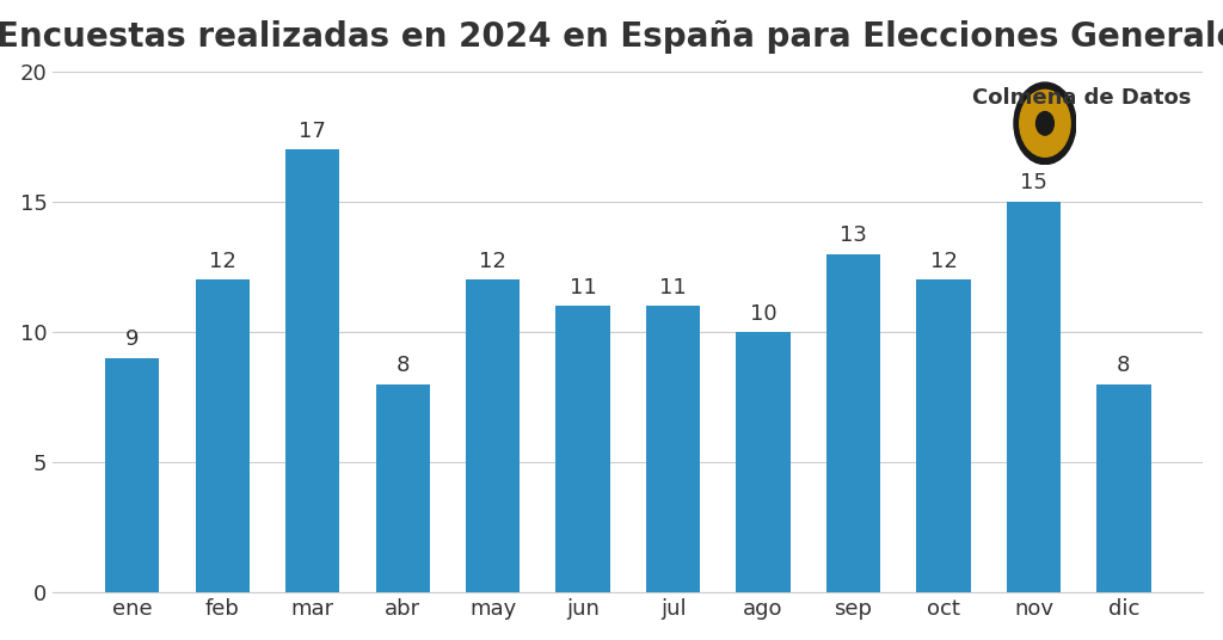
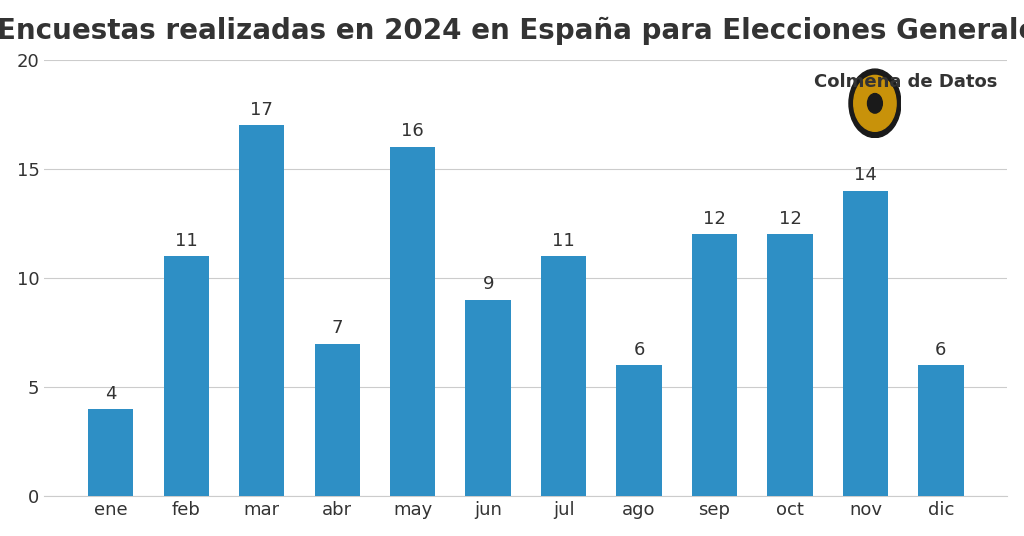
ene: 9 -> 4
feb: 12 -> 11
abr: 8 -> 7
may: 12 -> 16
jun: 11 -> 9
ago: 10 -> 6
sep: 13 -> 12
nov: 15 -> 14
dic: 8 -> 6
